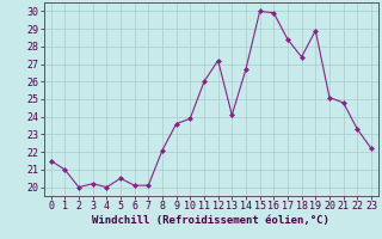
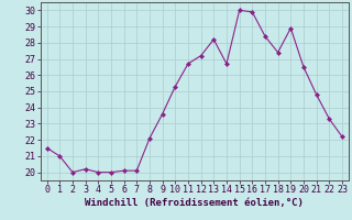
5: 20.5 -> 20.0
10: 23.9 -> 25.3
11: 26.0 -> 26.7
13: 24.1 -> 28.2
20: 25.1 -> 26.5
